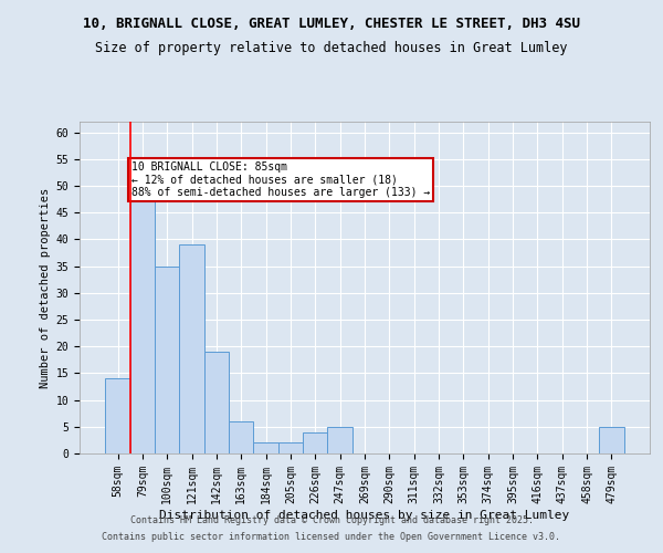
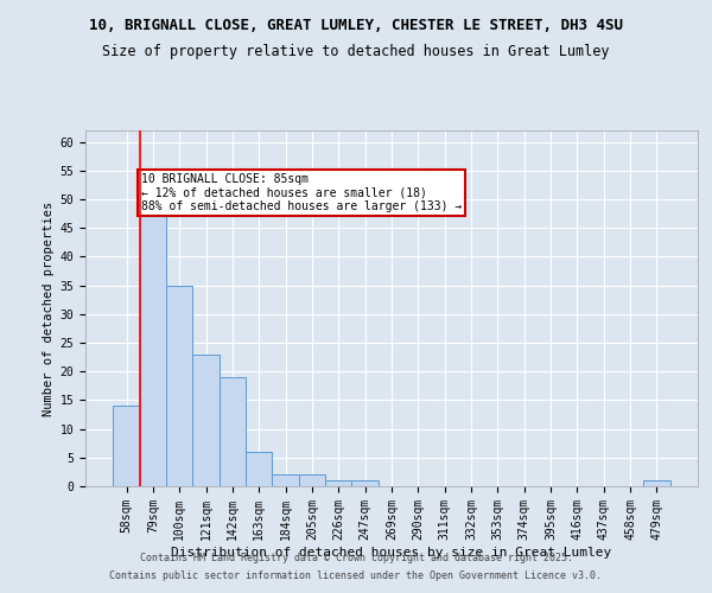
121sqm: 39 -> 23
226sqm: 4 -> 1
247sqm: 5 -> 1
479sqm: 5 -> 1
